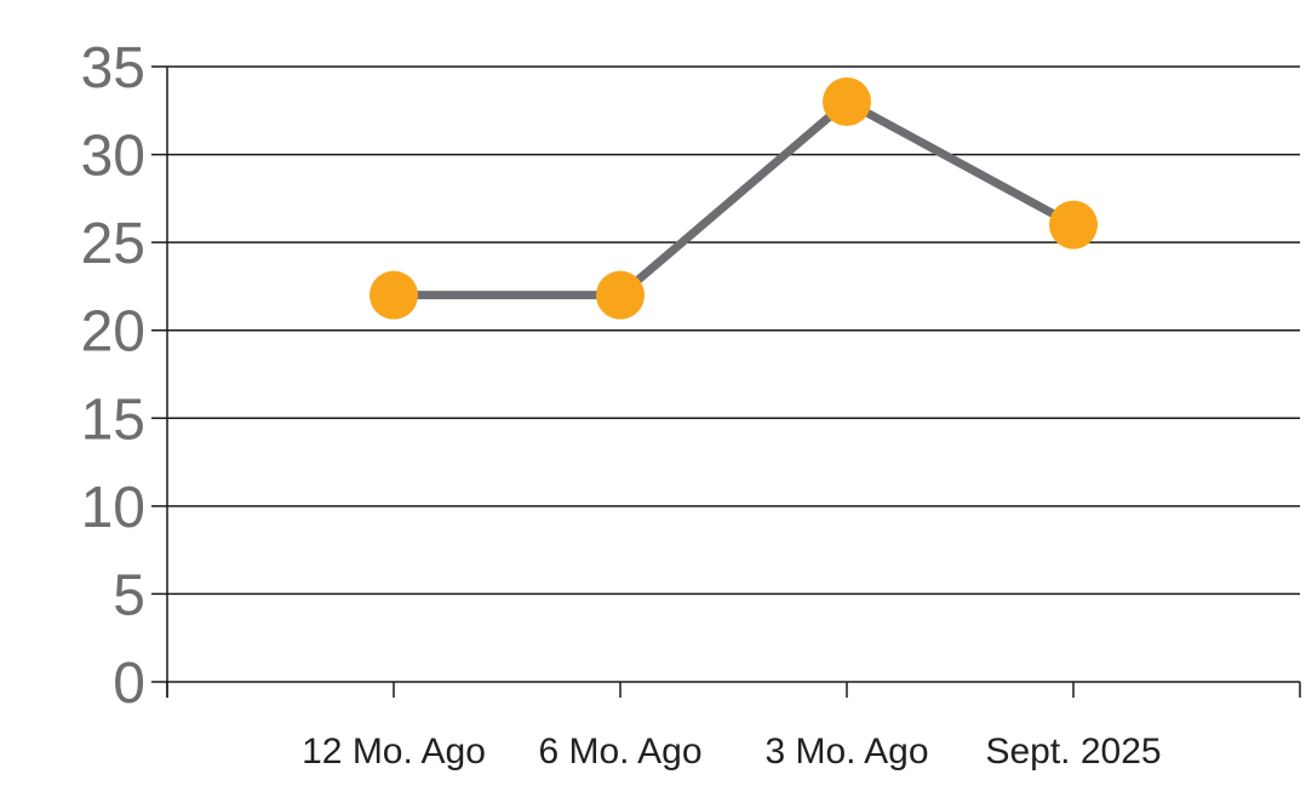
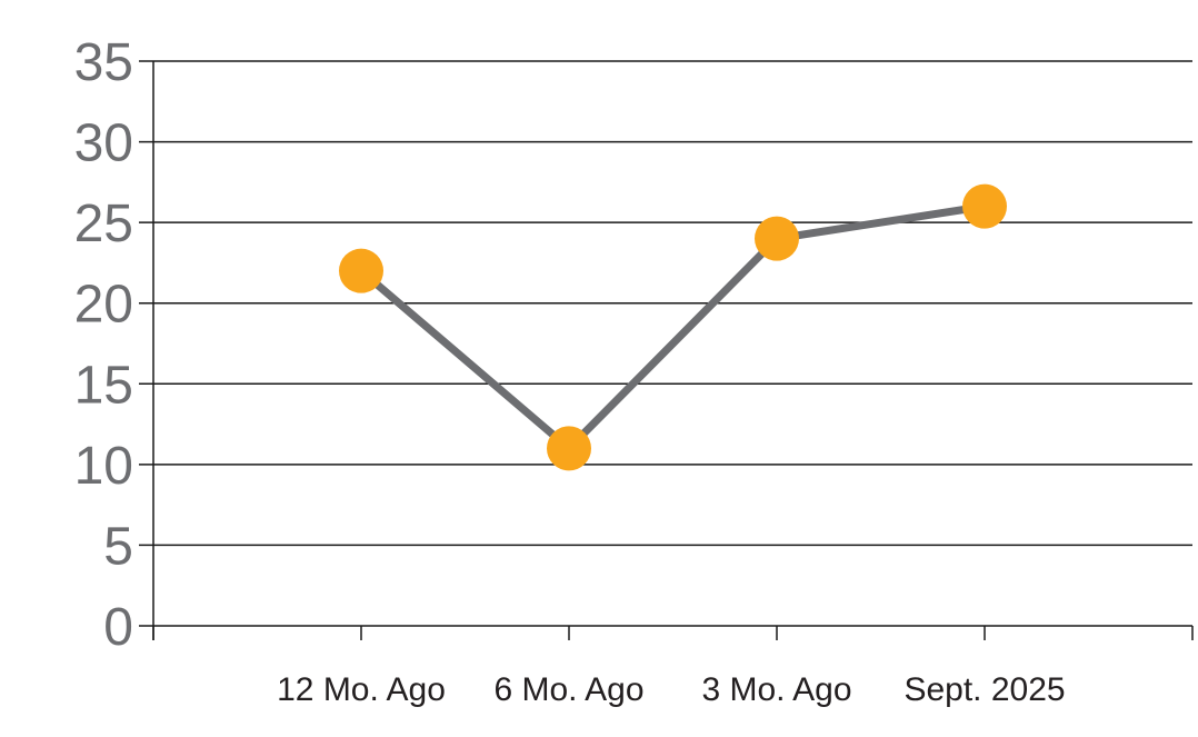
6 Mo. Ago: 22 -> 11
3 Mo. Ago: 33 -> 24
